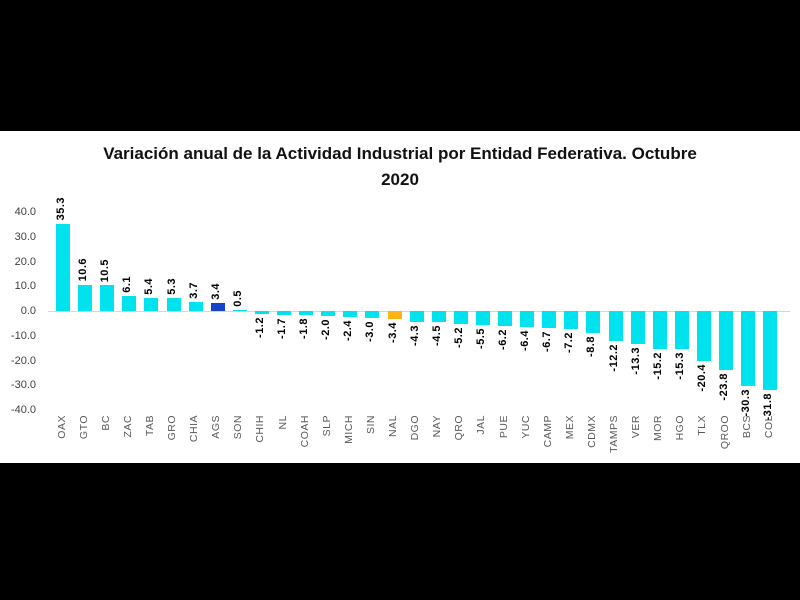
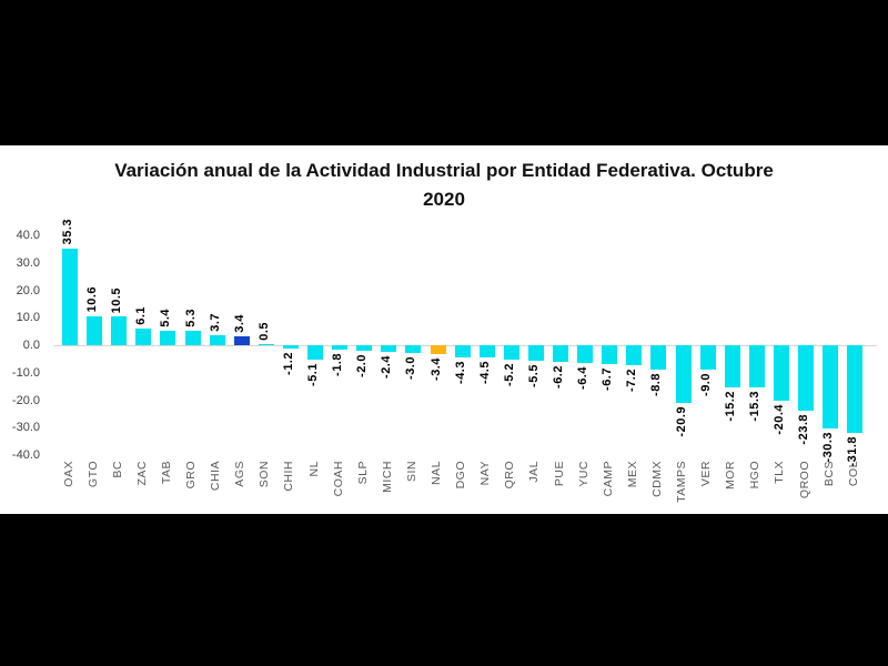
NL: -1.7 -> -5.1
TAMPS: -12.2 -> -20.9
VER: -13.3 -> -9.0
